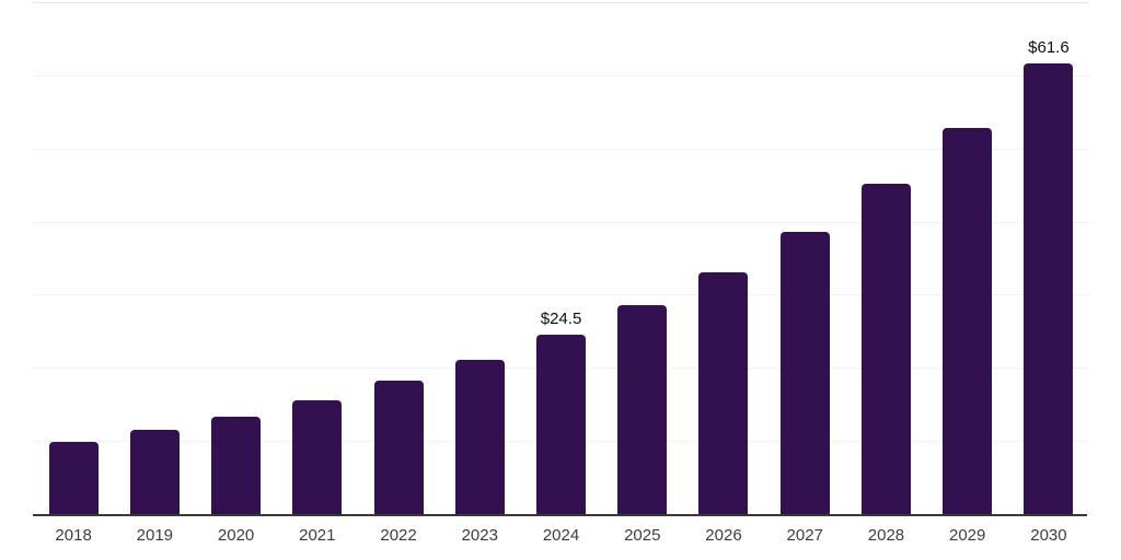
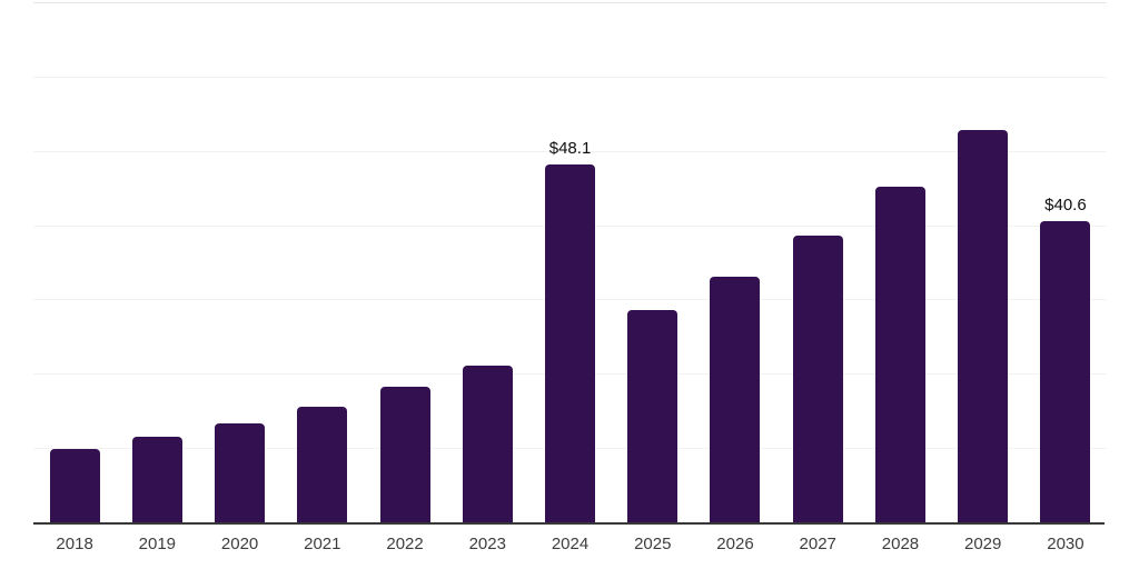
2024: $24.5 -> $48.1
2030: $61.6 -> $40.6
